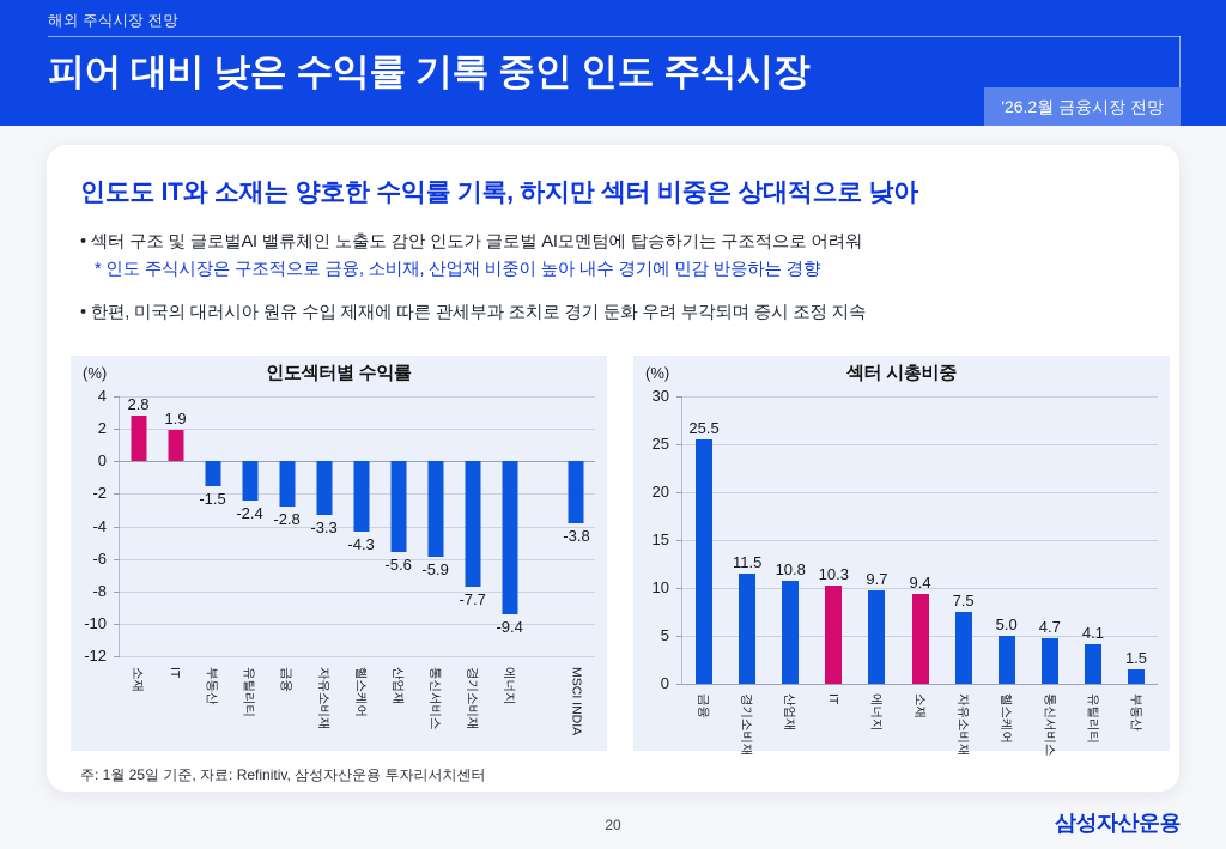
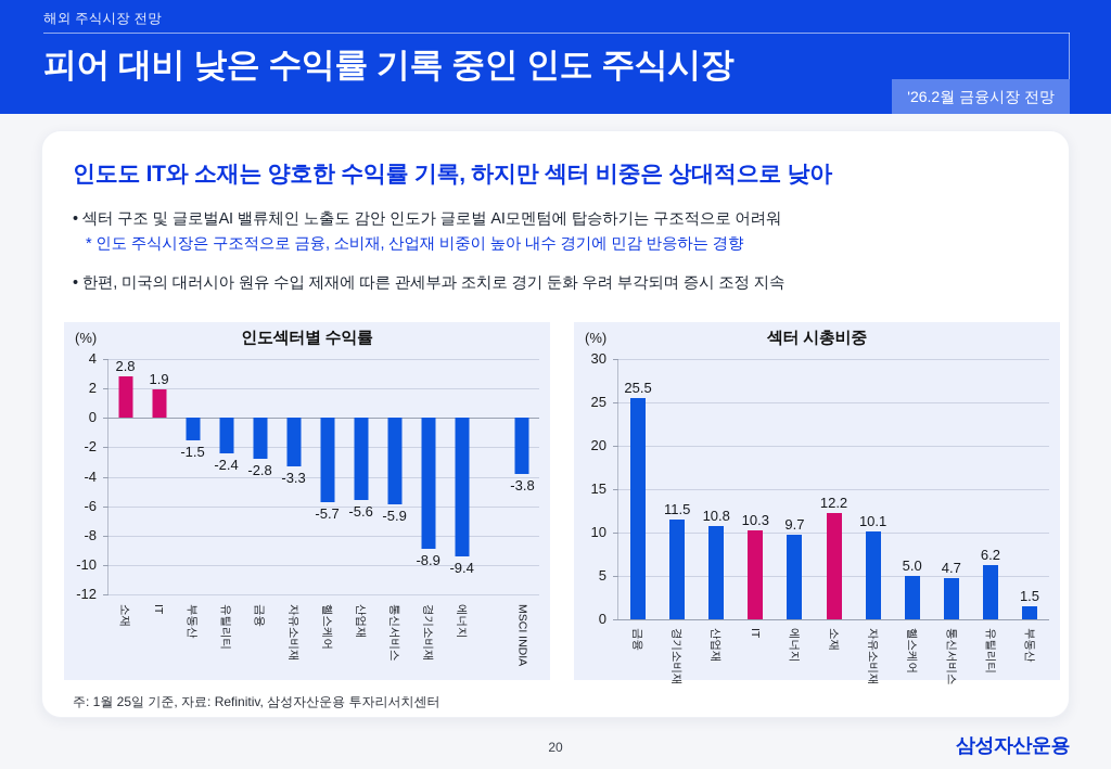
인도섹터별 수익률/헬스케어: -4.3 -> -5.7
인도섹터별 수익률/경기소비재: -7.7 -> -8.9
섹터 시총비중/소재: 9.4 -> 12.2
섹터 시총비중/자유소비재: 7.5 -> 10.1
섹터 시총비중/유틸리티: 4.1 -> 6.2
